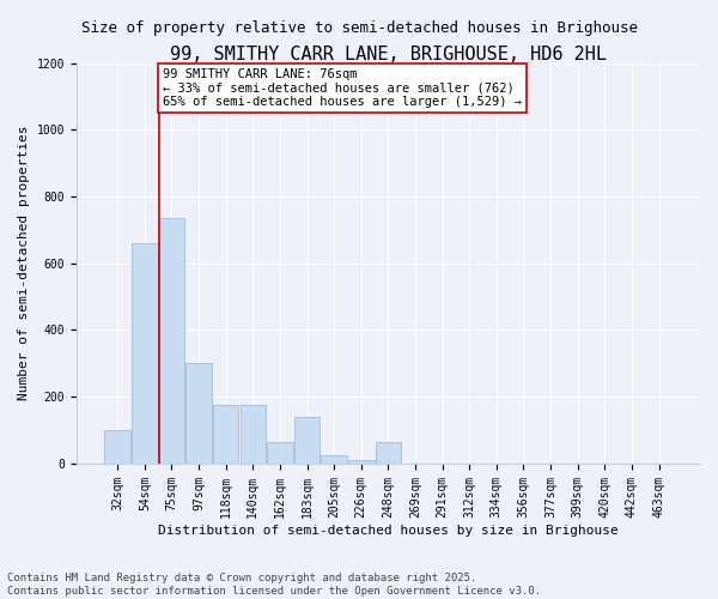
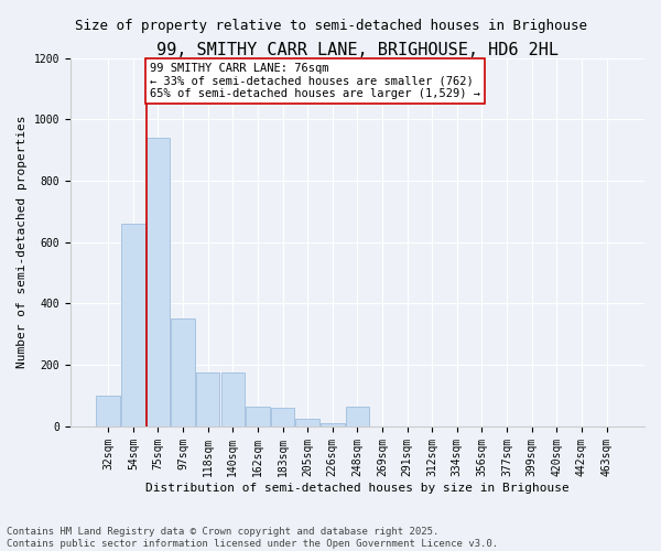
75sqm: 735 -> 940
97sqm: 300 -> 350
183sqm: 140 -> 60
